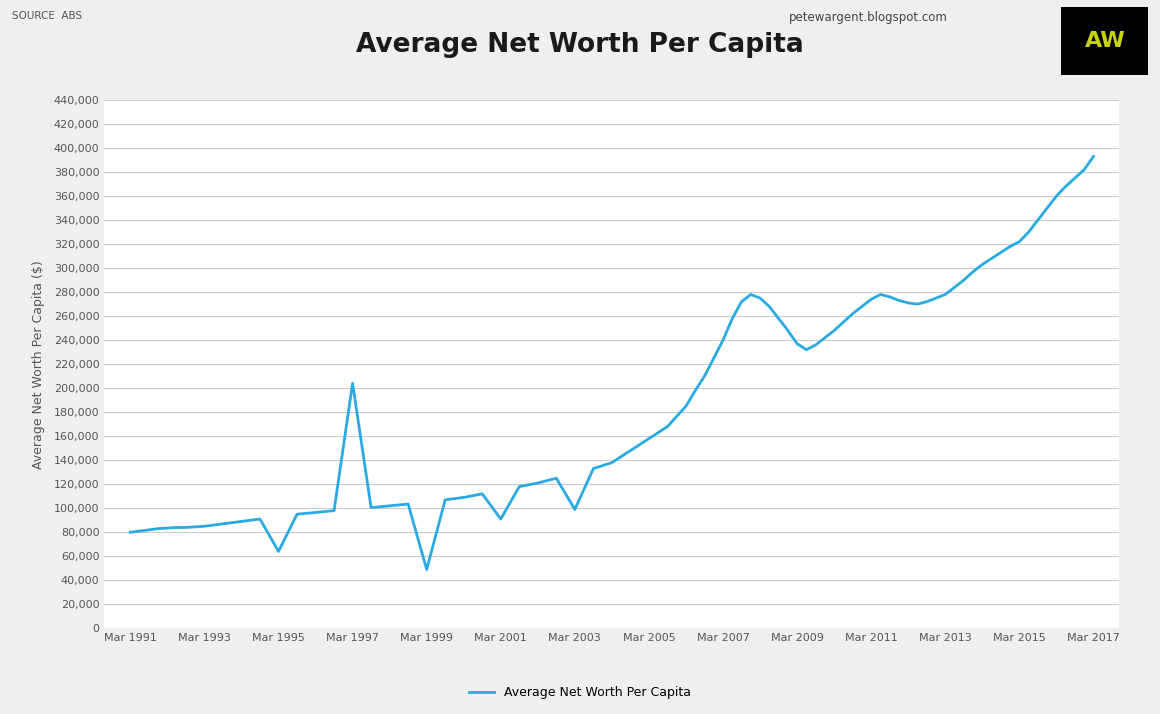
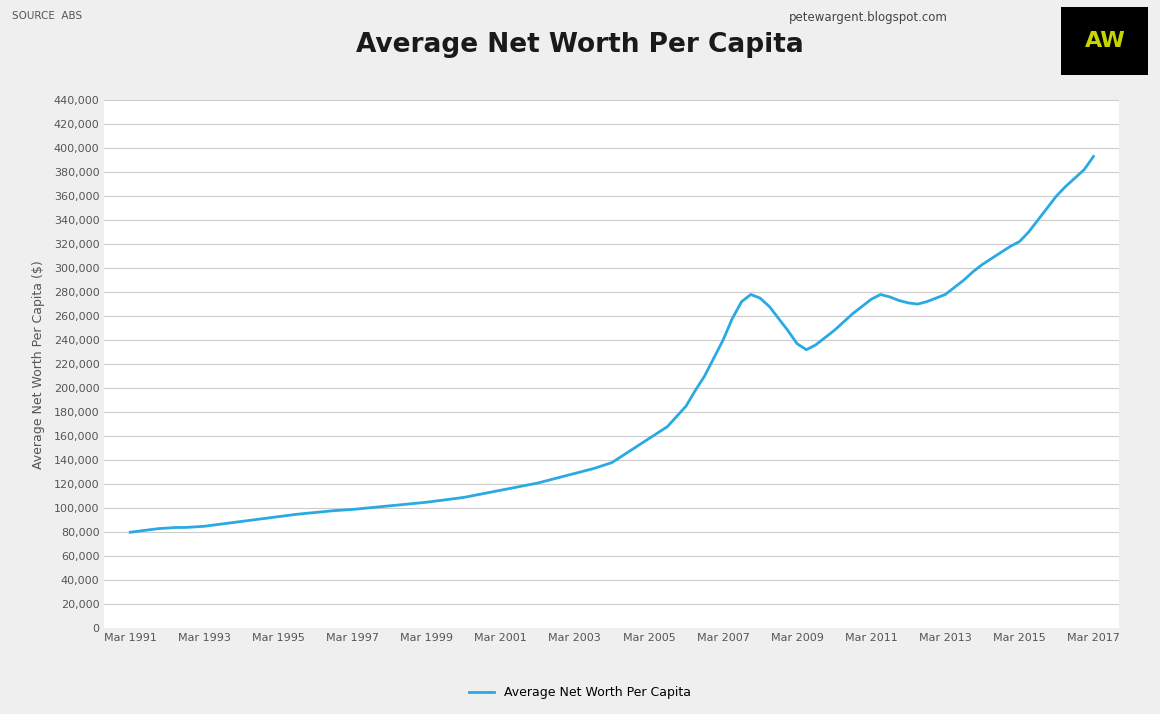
Mar 1995: 64,000 -> 93,000
Mar 1997: 204,000 -> 99,000
Mar 1999: 49,000 -> 105,000
Mar 2001: 91,000 -> 115,000
Mar 2003: 99,000 -> 129,000
